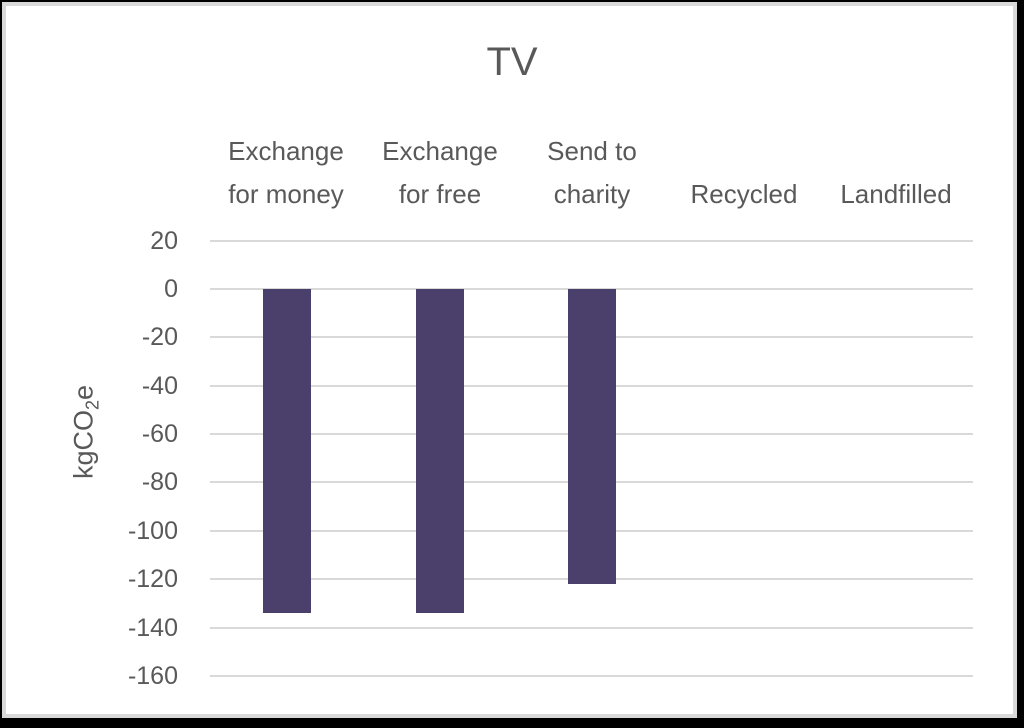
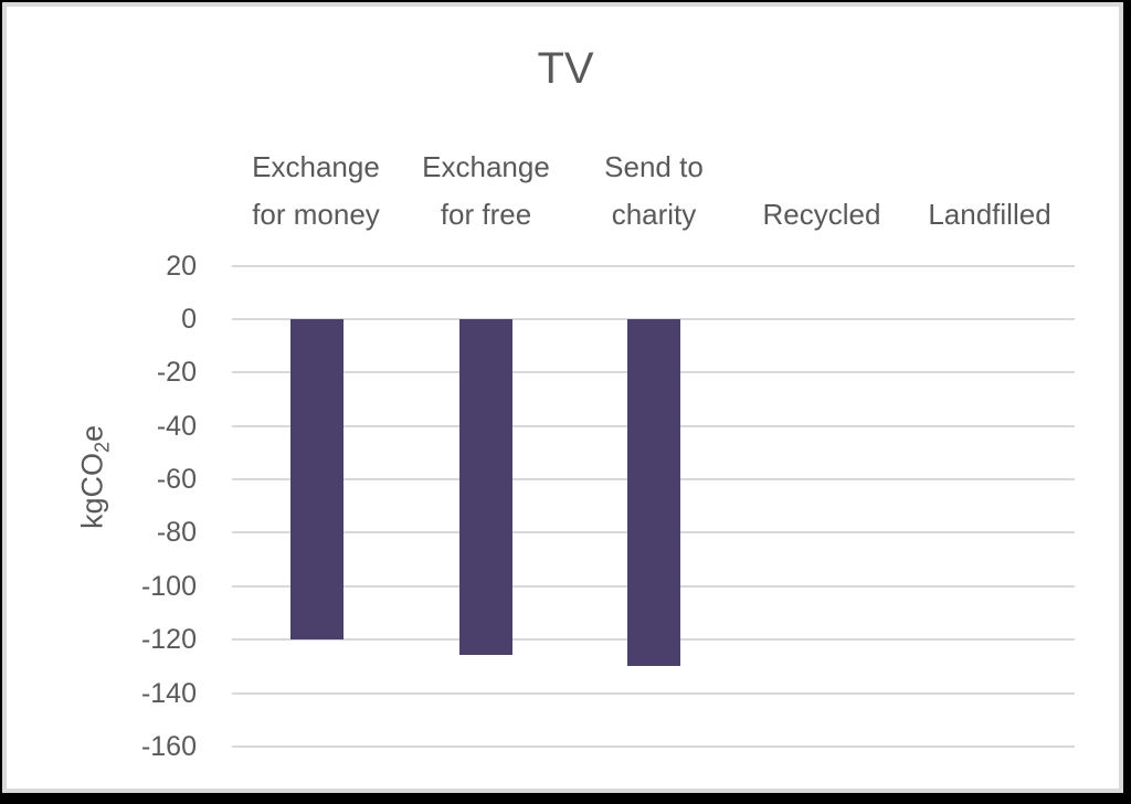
Exchange for money: -134 -> -120
Exchange for free: -134 -> -126
Send to charity: -122 -> -130
